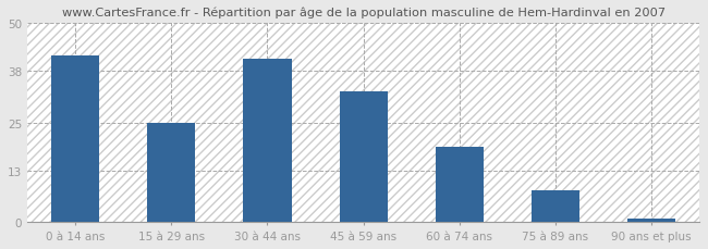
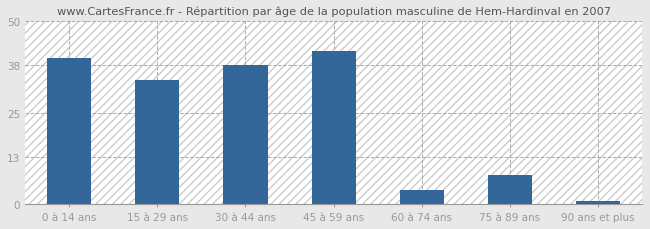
0 à 14 ans: 42 -> 40
15 à 29 ans: 25 -> 34
30 à 44 ans: 41 -> 38
45 à 59 ans: 33 -> 42
60 à 74 ans: 19 -> 4
